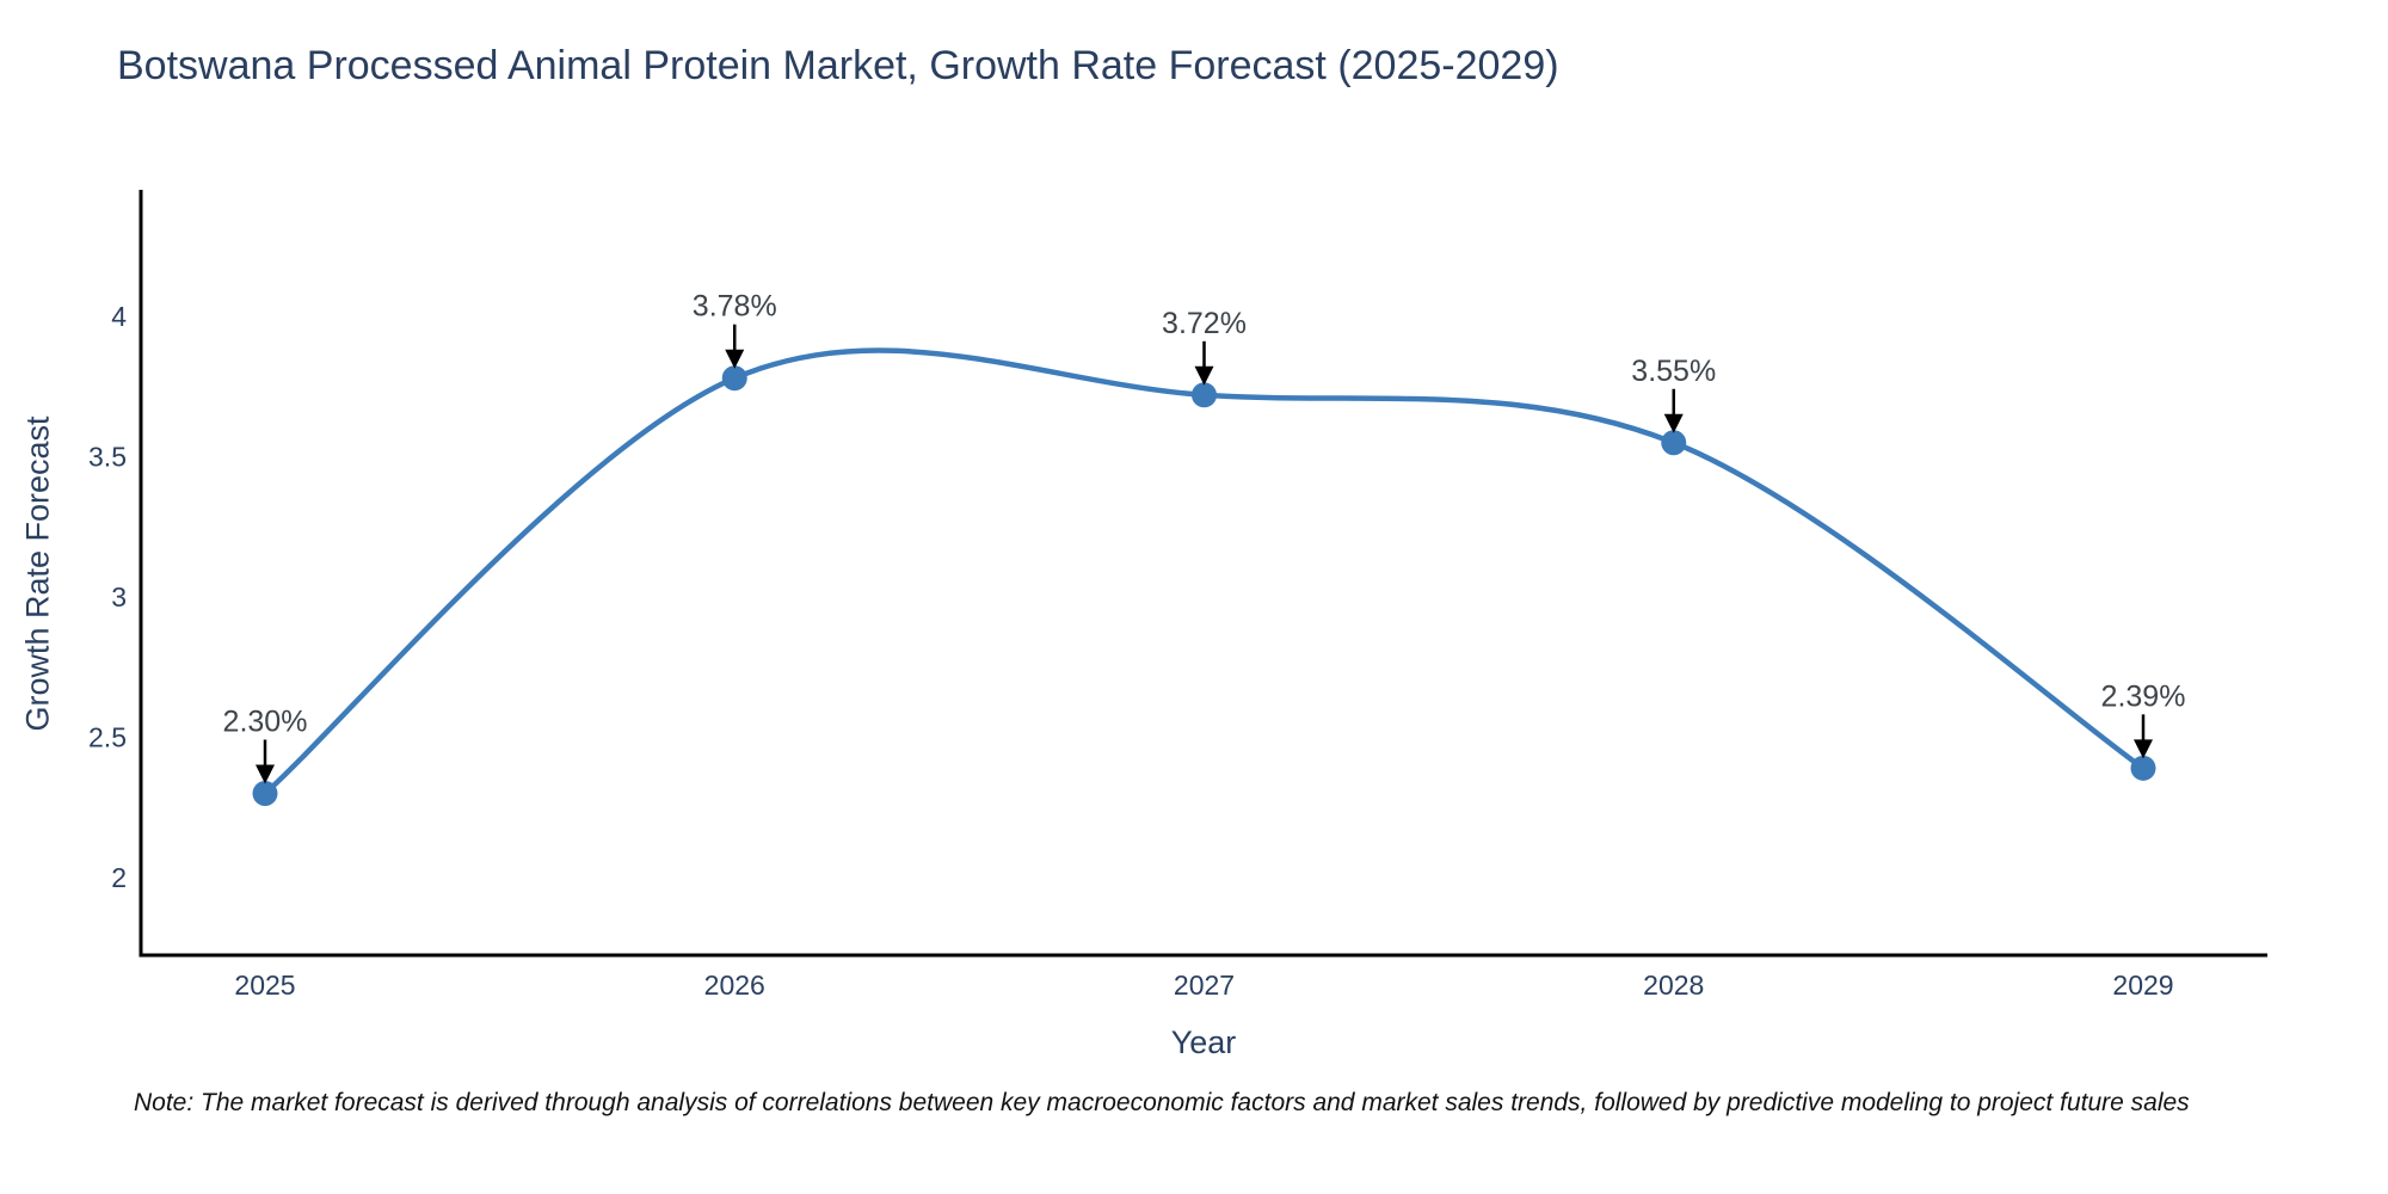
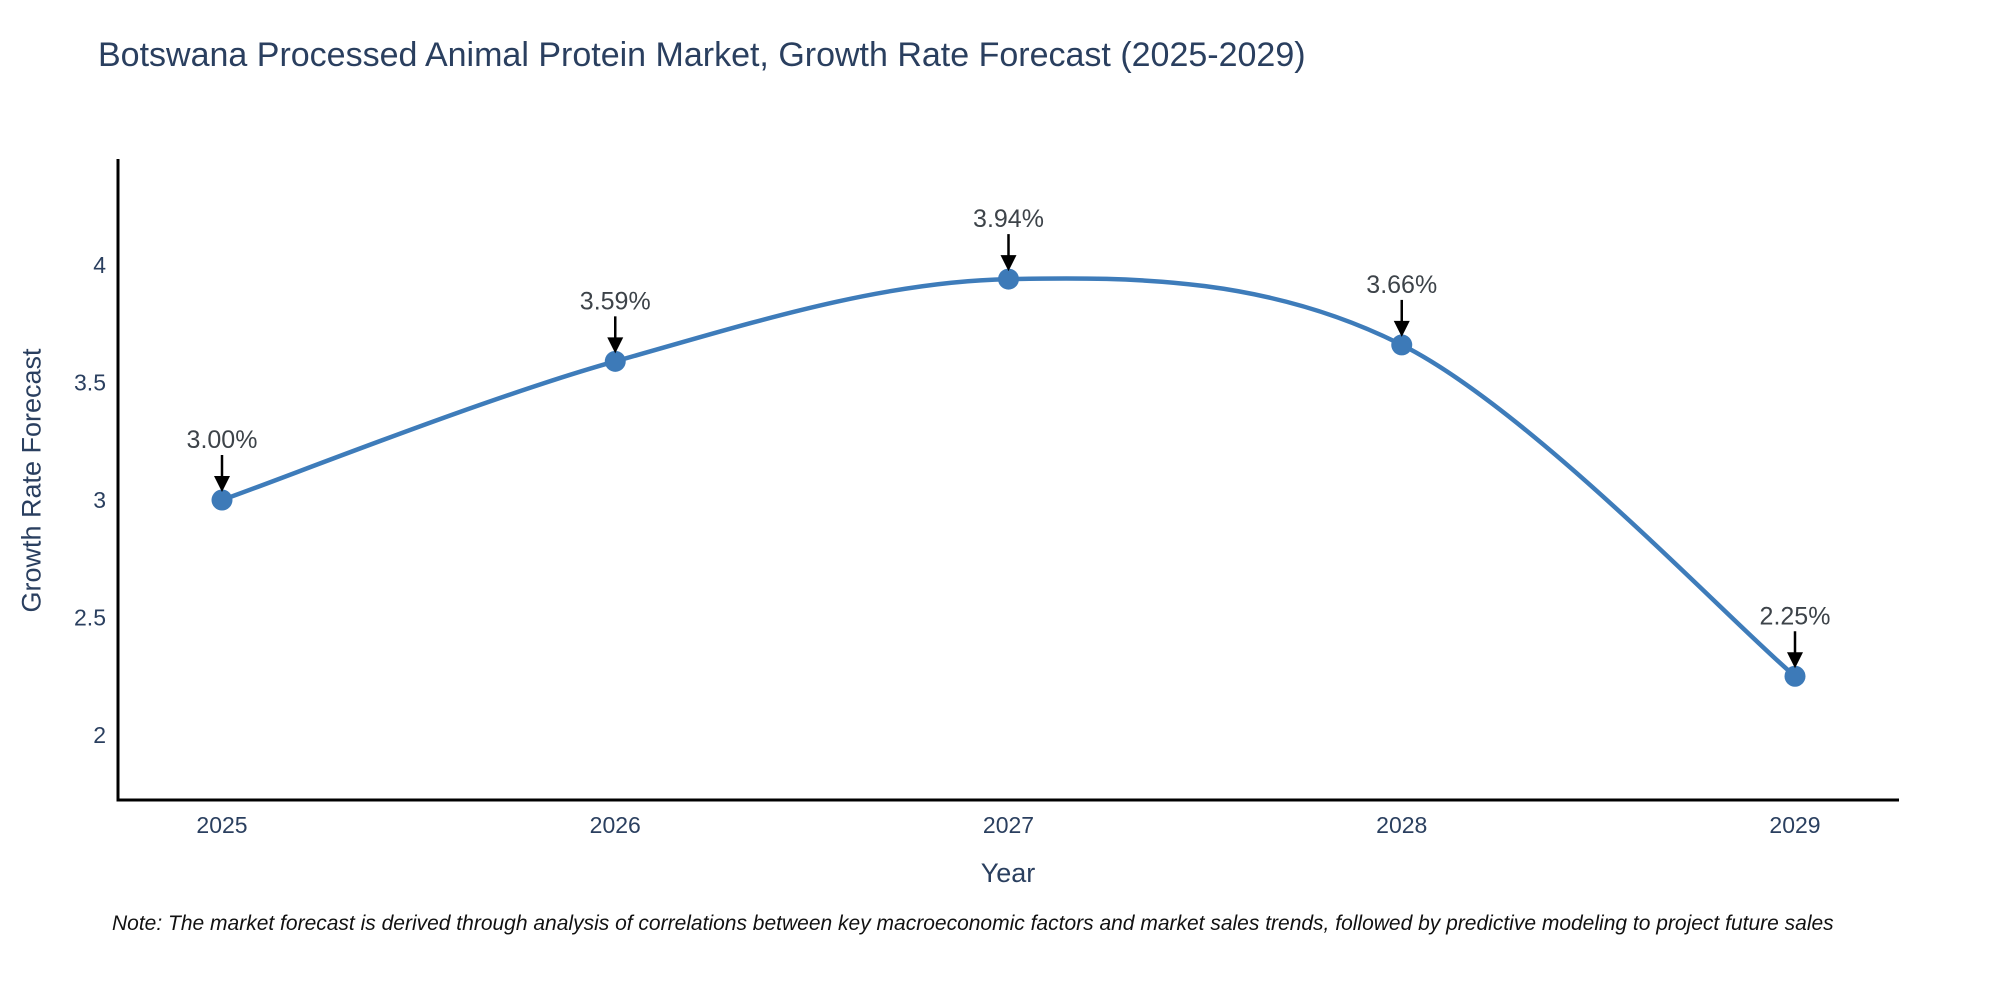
2025: 2.30% -> 3.00%
2026: 3.78% -> 3.59%
2027: 3.72% -> 3.94%
2028: 3.55% -> 3.66%
2029: 2.39% -> 2.25%
